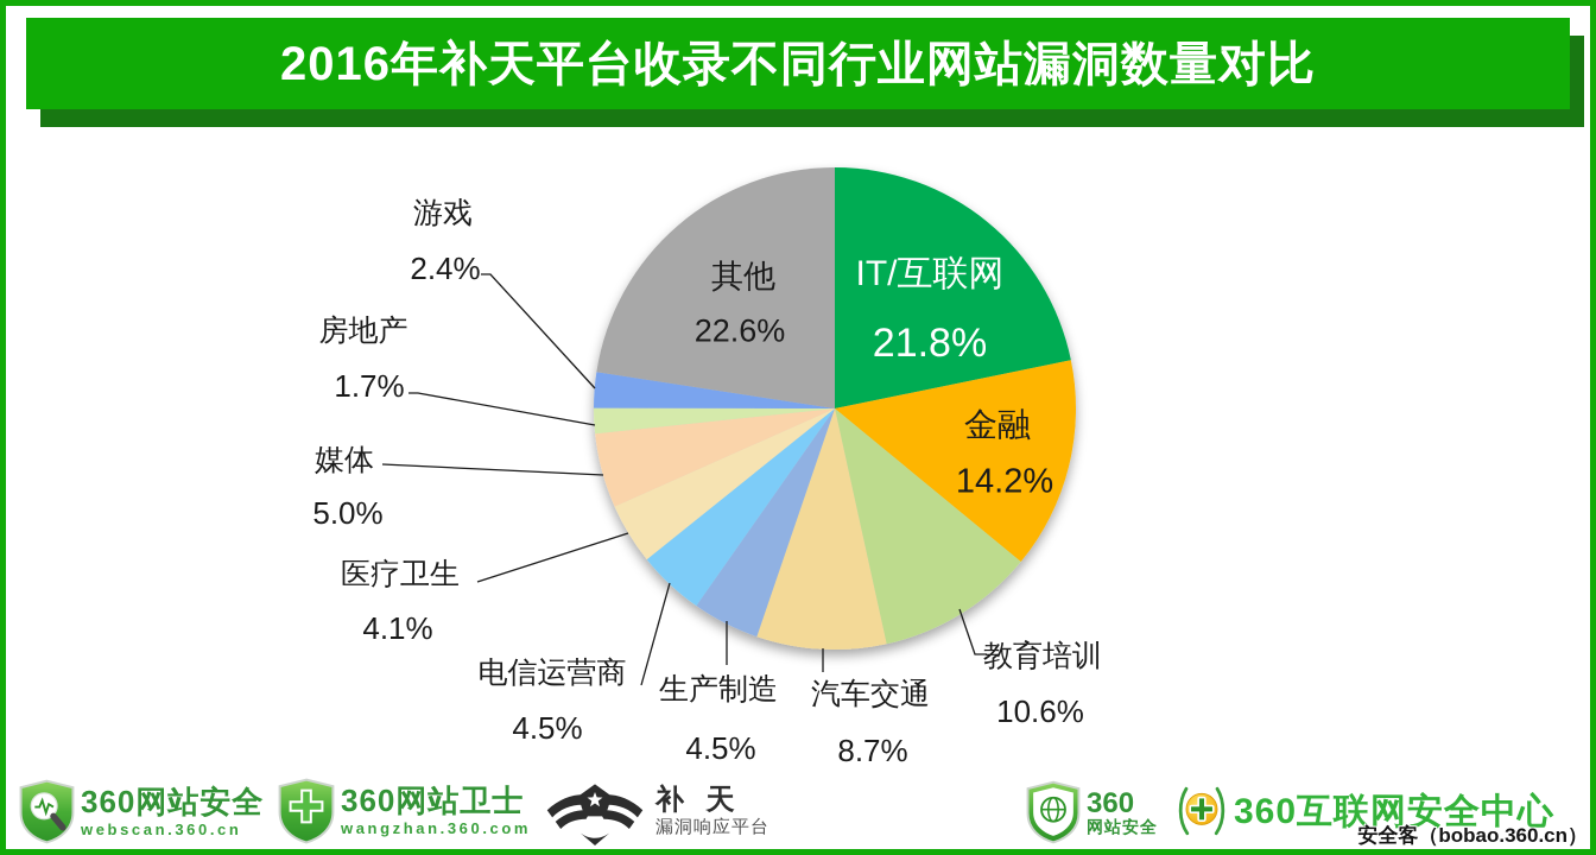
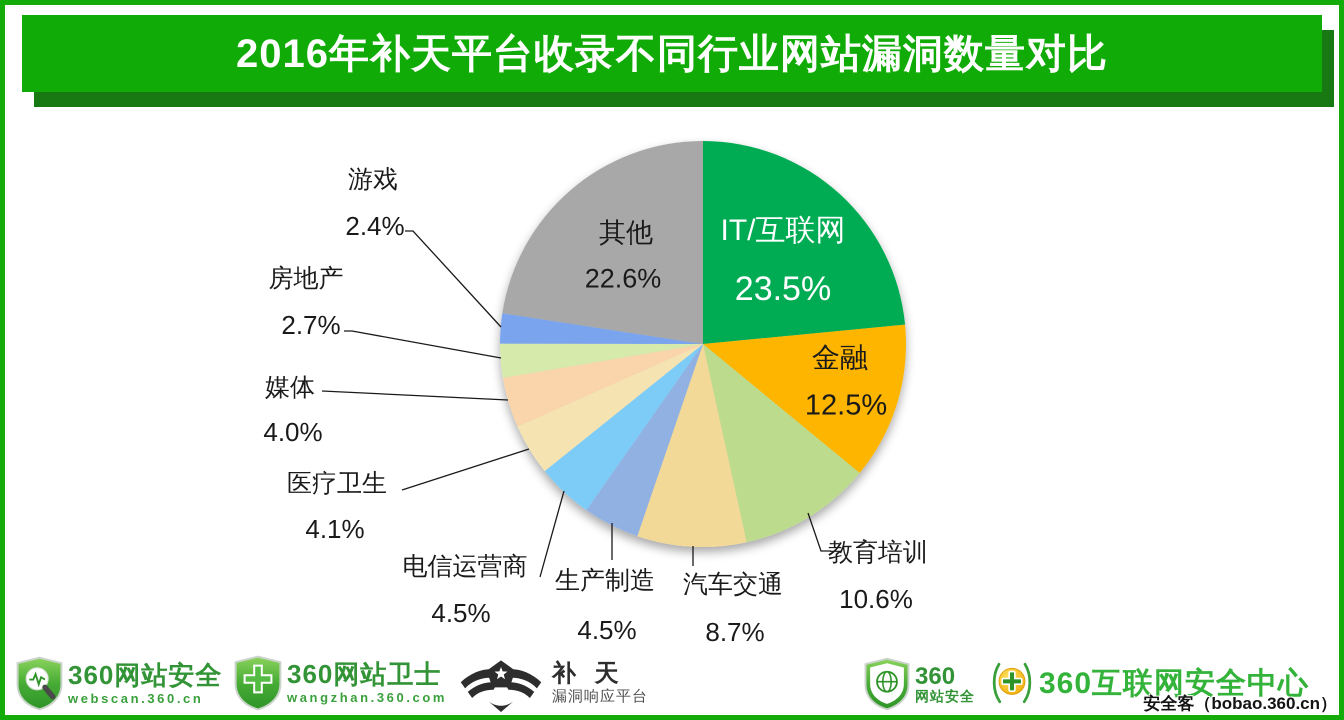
IT/互联网: 21.8% -> 23.5%
金融: 14.2% -> 12.5%
媒体: 5.0% -> 4.0%
房地产: 1.7% -> 2.7%
